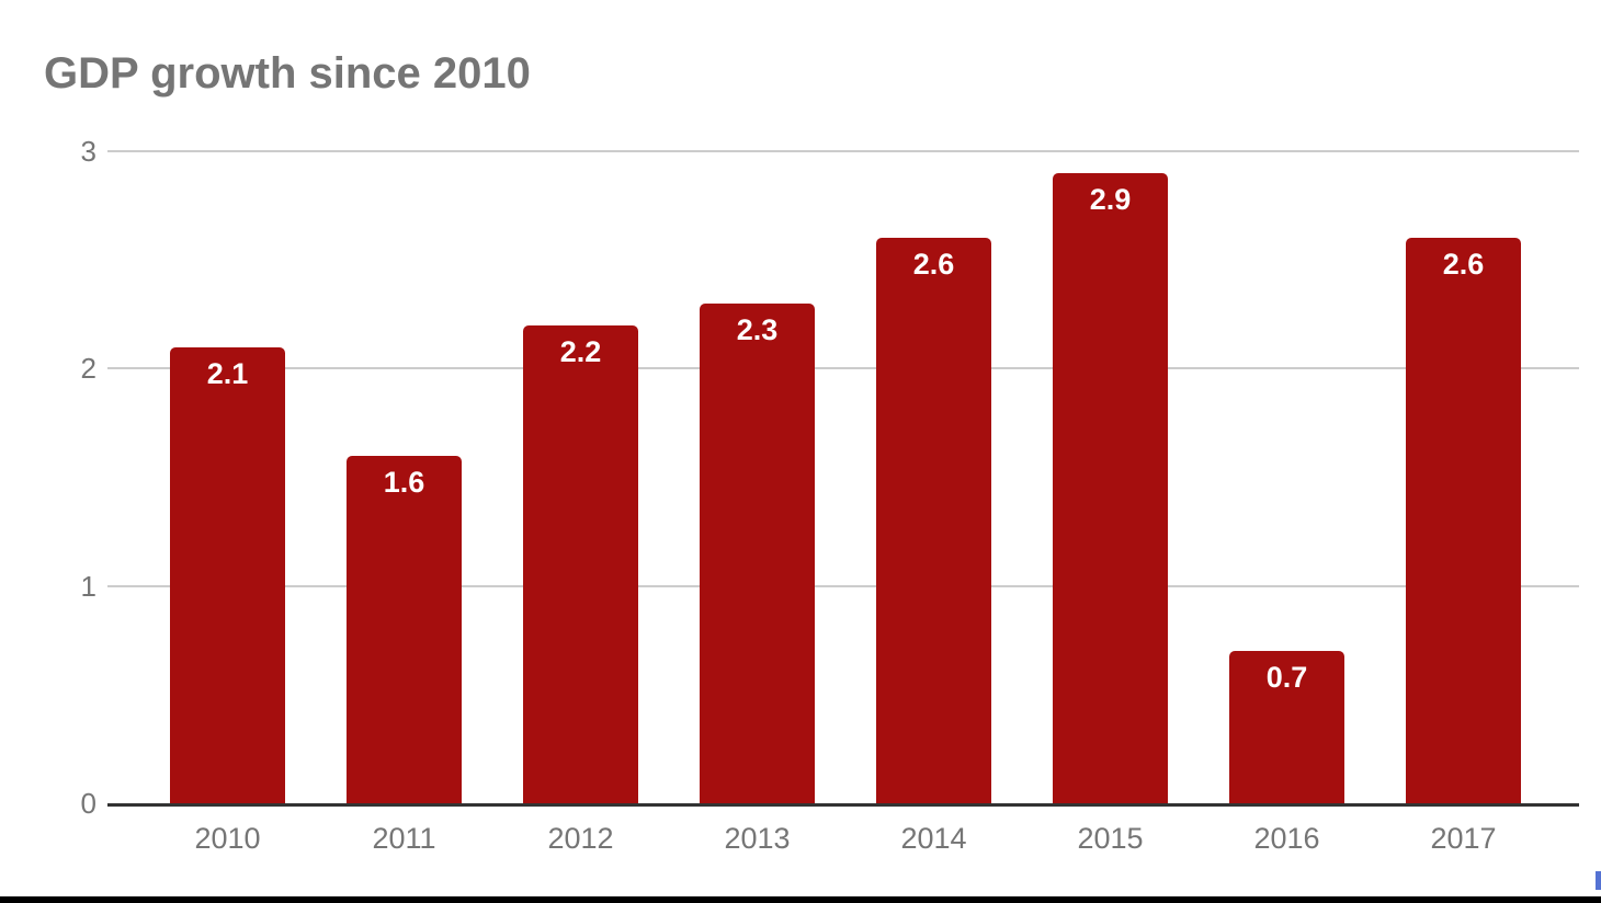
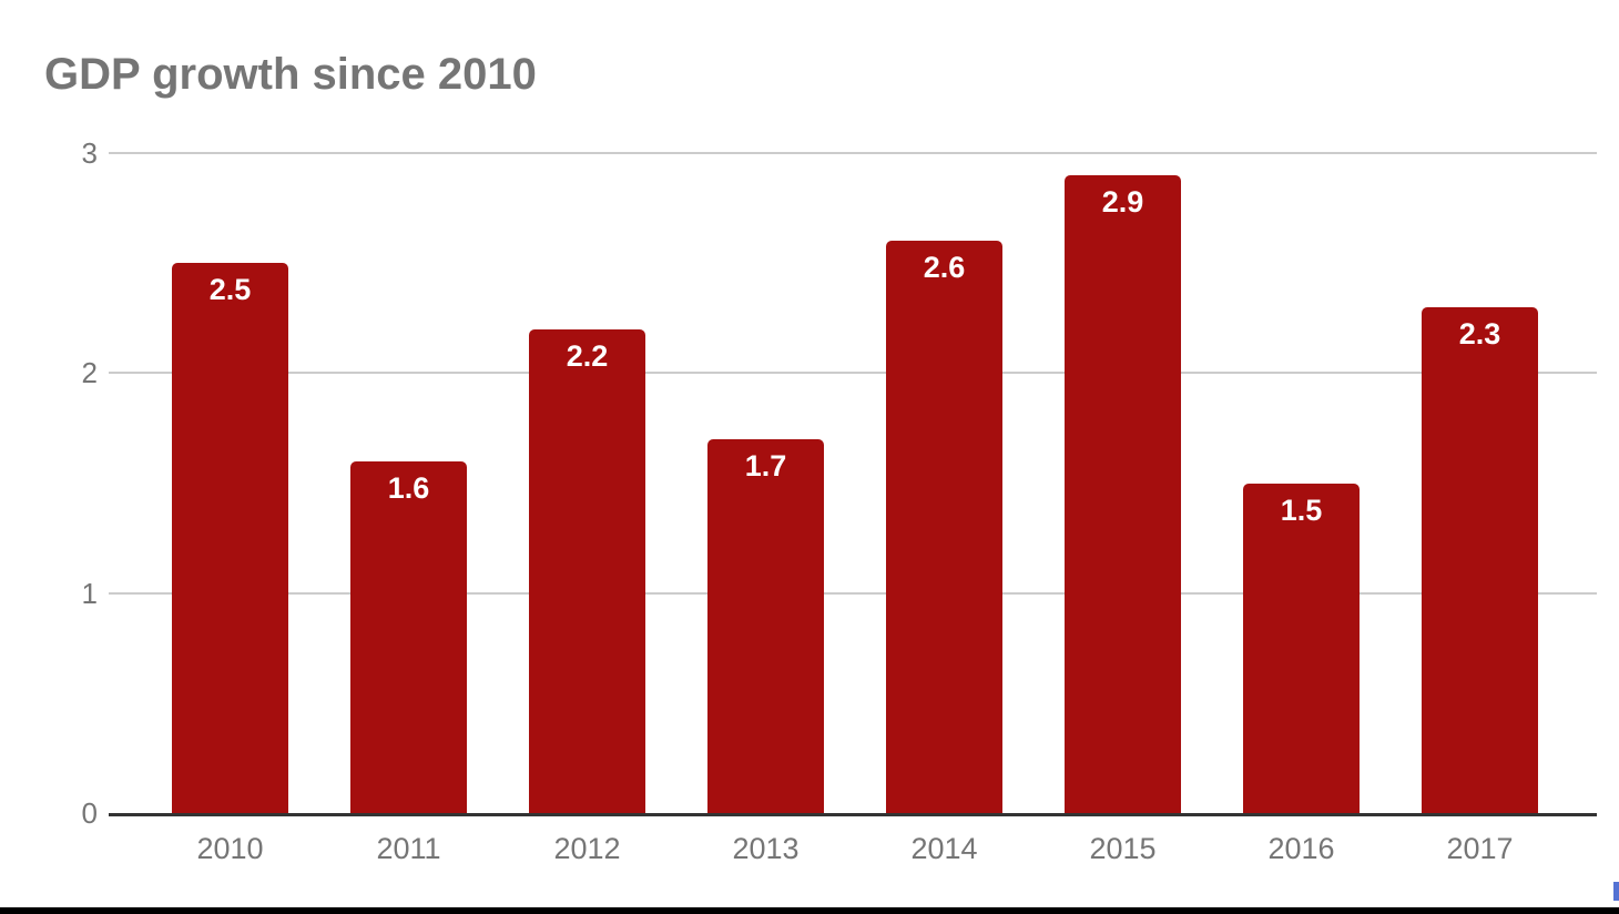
2010: 2.1 -> 2.5
2013: 2.3 -> 1.7
2016: 0.7 -> 1.5
2017: 2.6 -> 2.3
